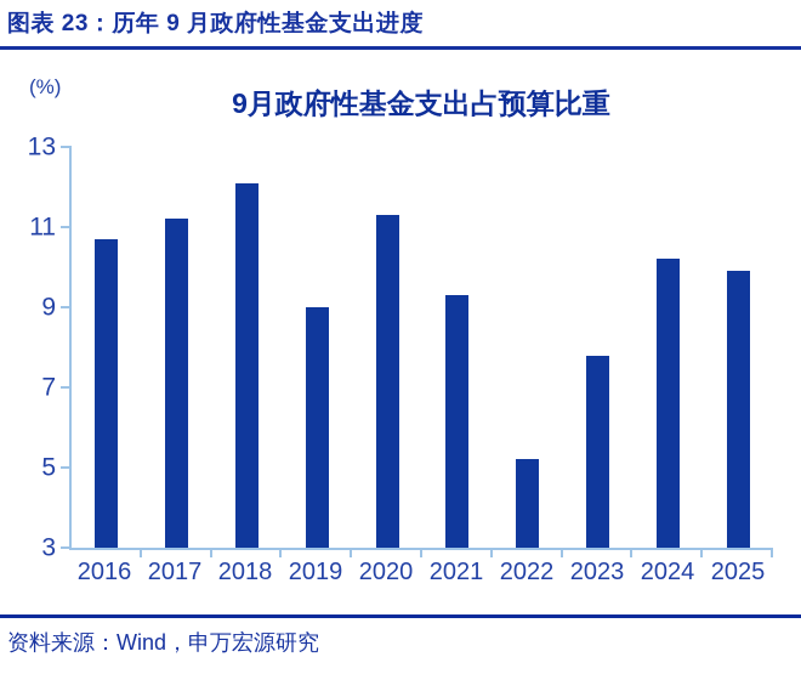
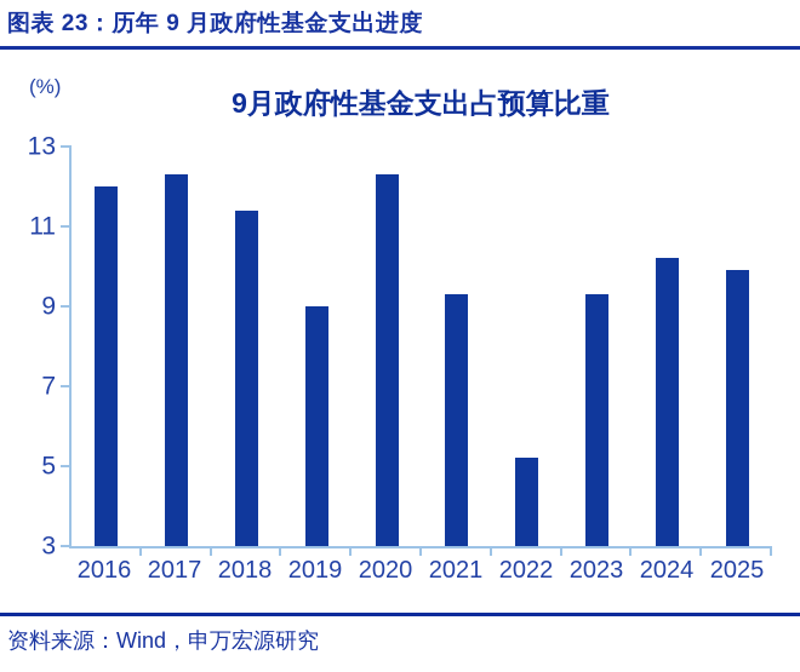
2016: 10.7 -> 12.0
2017: 11.2 -> 12.3
2018: 12.1 -> 11.4
2020: 11.3 -> 12.3
2023: 7.8 -> 9.3
